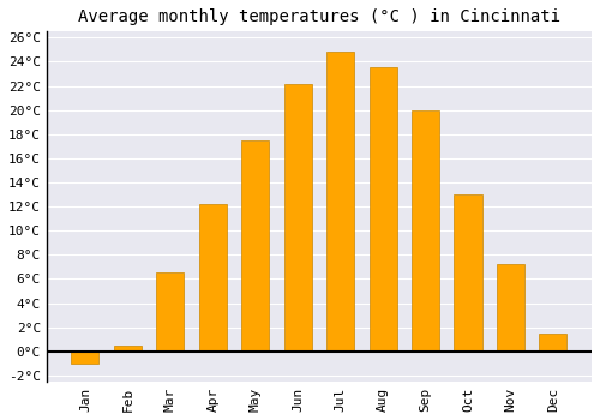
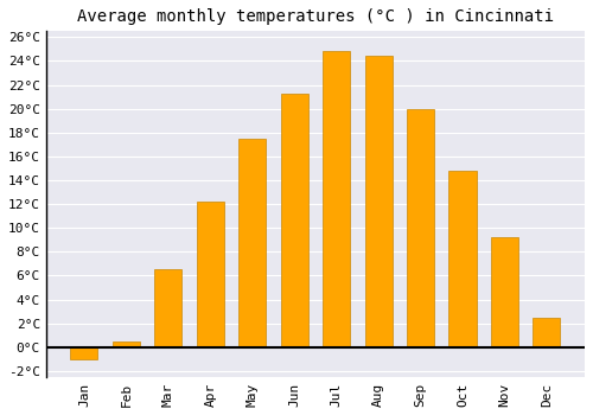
Jun: 22.2°C -> 21.3°C
Aug: 23.5°C -> 24.4°C
Oct: 13.0°C -> 14.8°C
Nov: 7.2°C -> 9.2°C
Dec: 1.5°C -> 2.5°C
